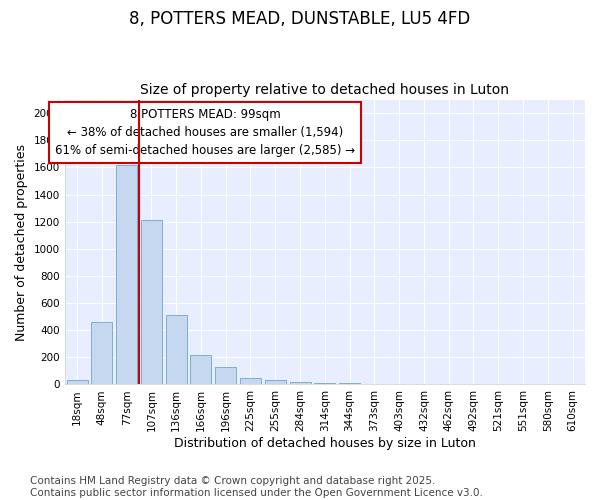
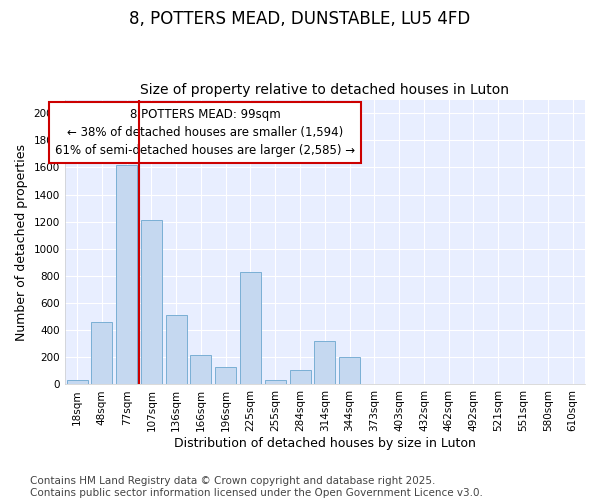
225sqm: 40 -> 830
284sqm: 20 -> 110
314sqm: 10 -> 320
344sqm: 10 -> 200
